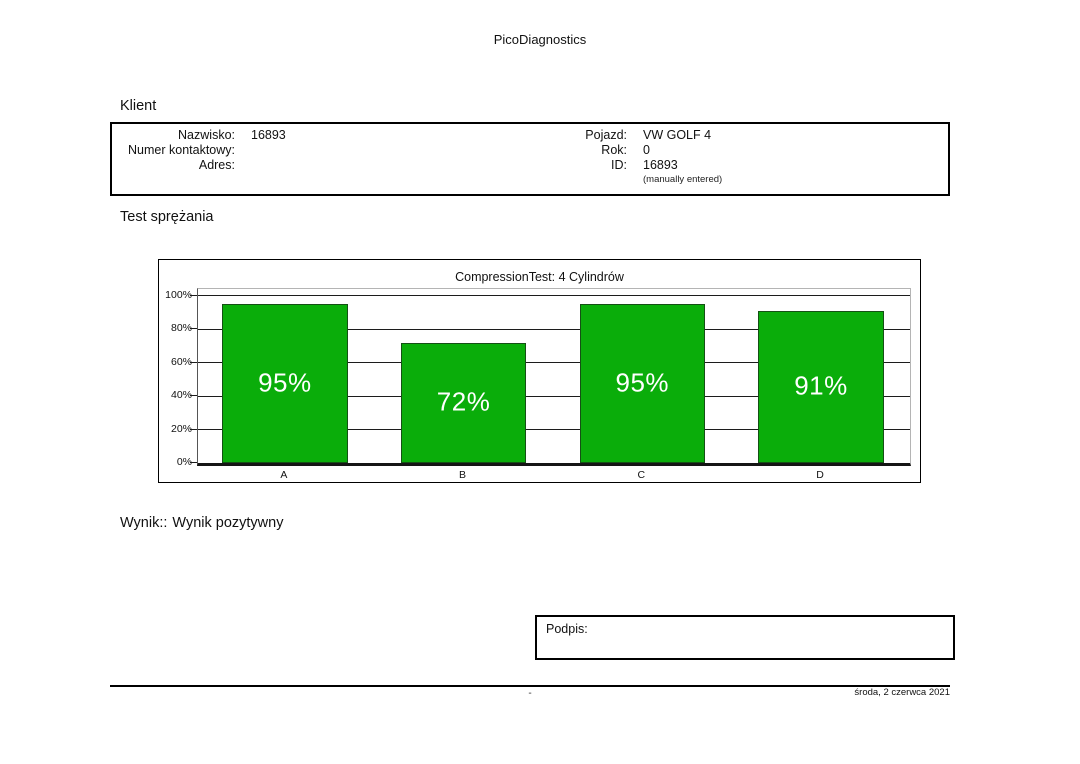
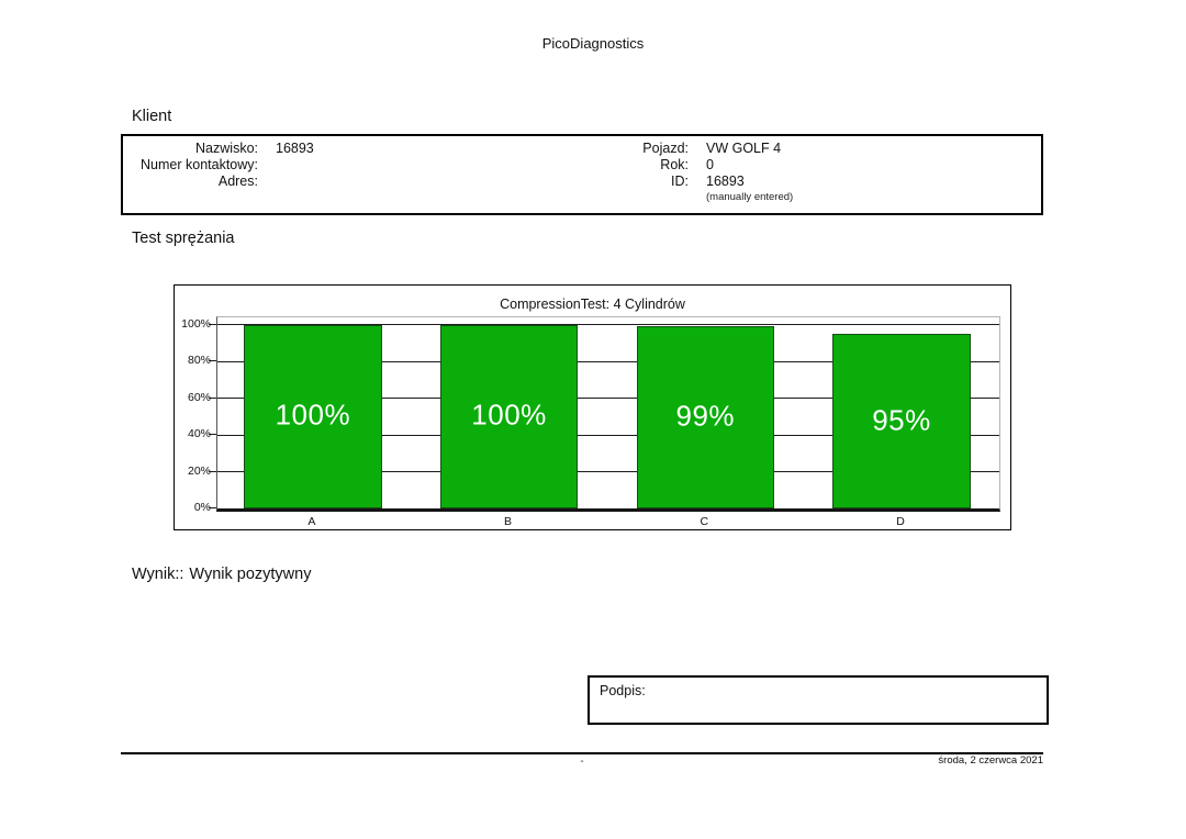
A: 95% -> 100%
B: 72% -> 100%
C: 95% -> 99%
D: 91% -> 95%
